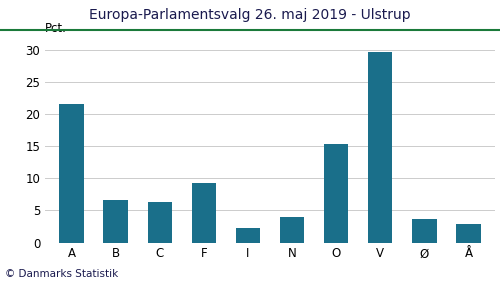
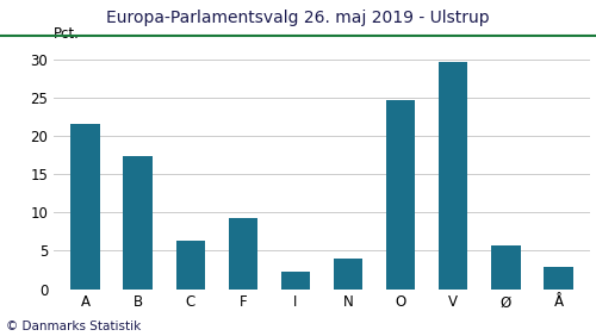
B: 6.6 -> 17.4
O: 15.3 -> 24.6
Ø: 3.6 -> 5.6
